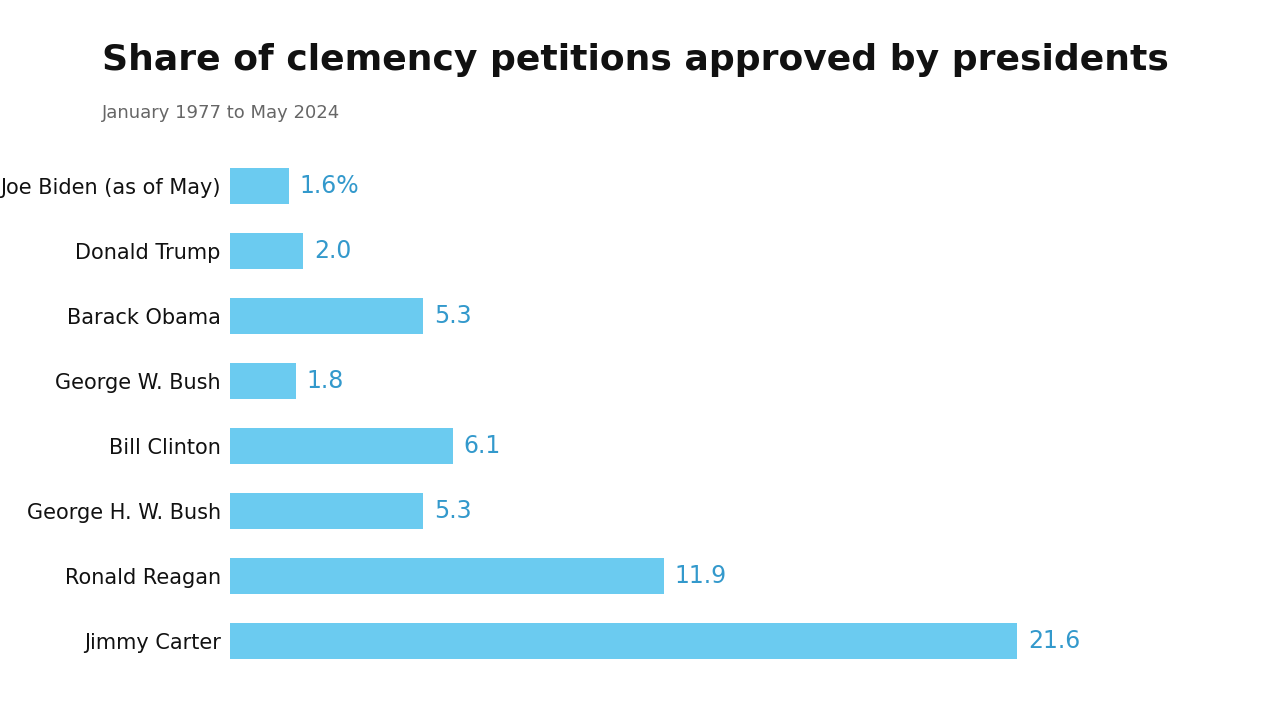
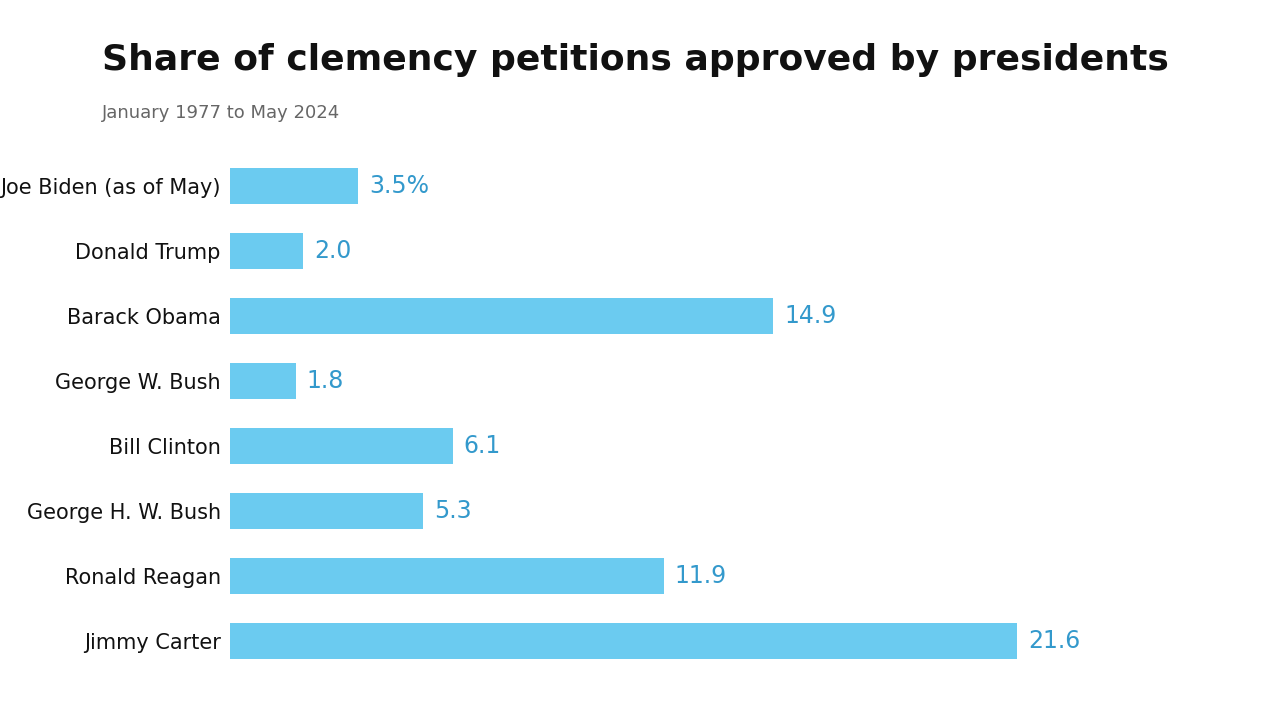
Joe Biden (as of May): 1.6% -> 3.5%
Barack Obama: 5.3 -> 14.9
